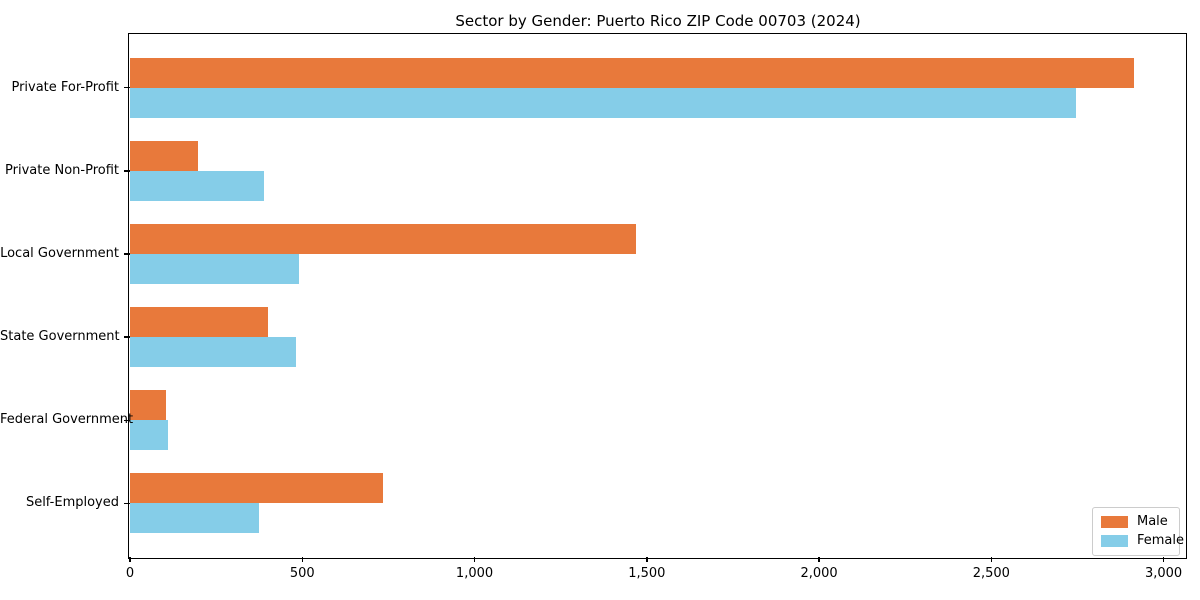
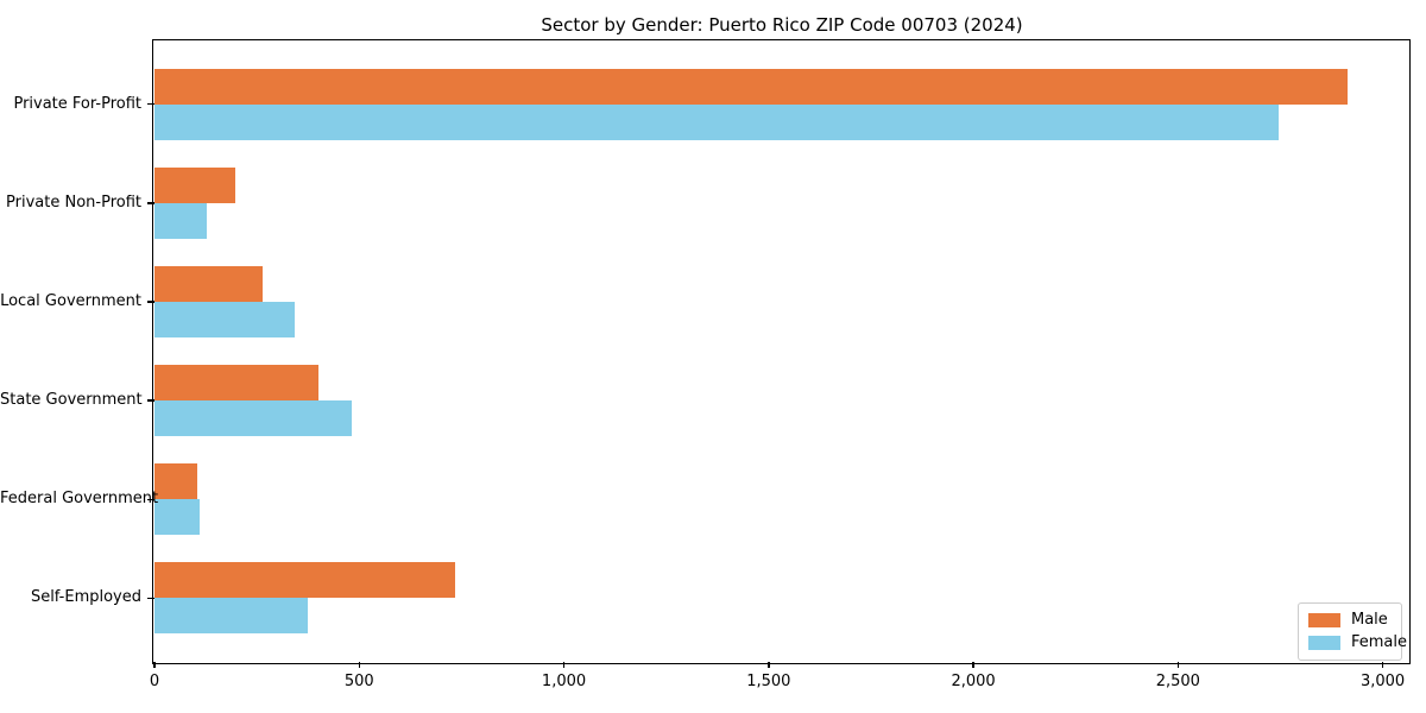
Female/Private Non-Profit: 390 -> 130
Male/Local Government: 1470 -> 260
Female/Local Government: 490 -> 340
